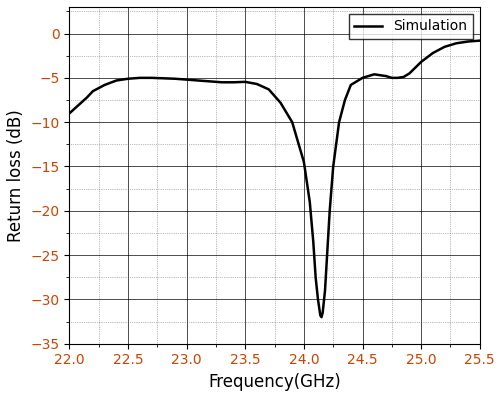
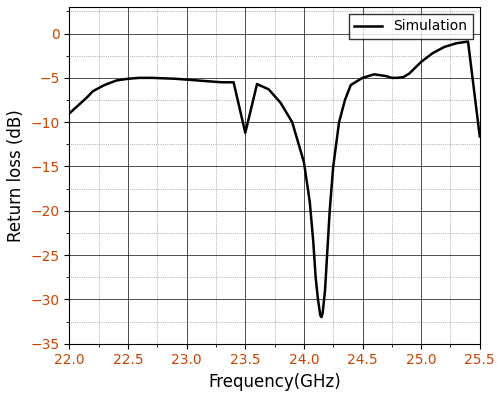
23.5: -5.5 -> -11.2
25.5: -0.8 -> -11.6
